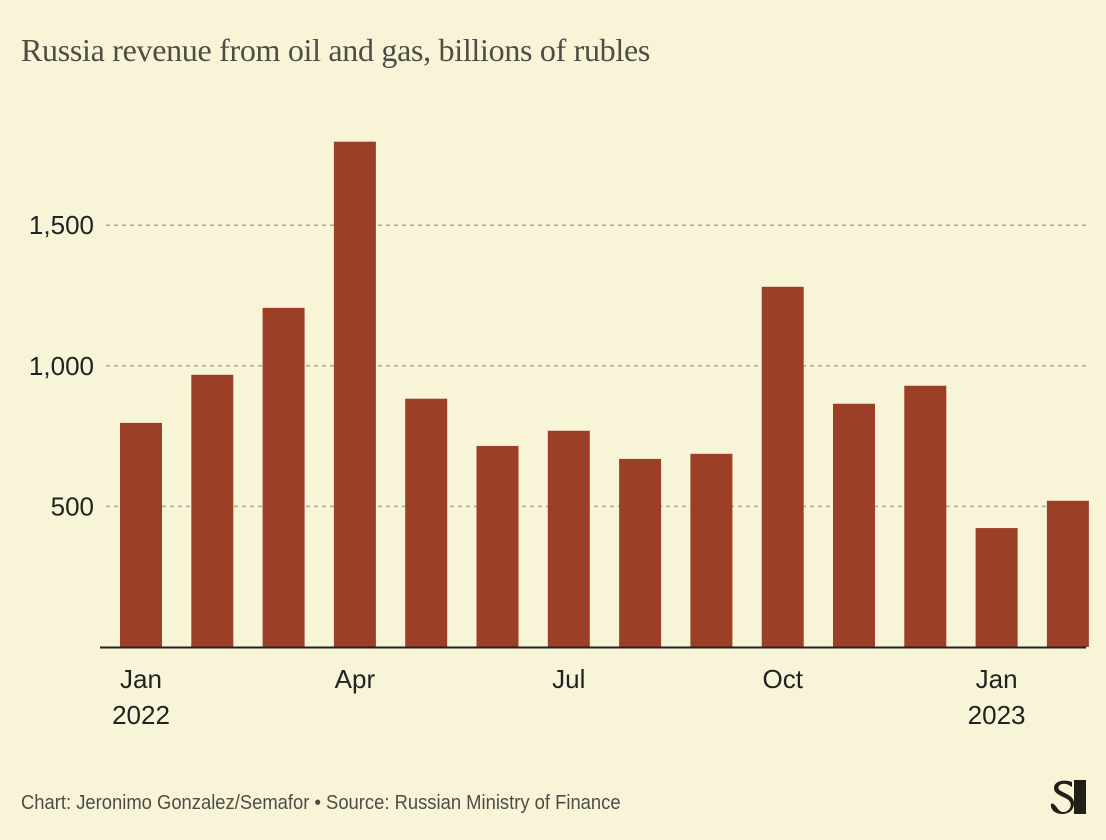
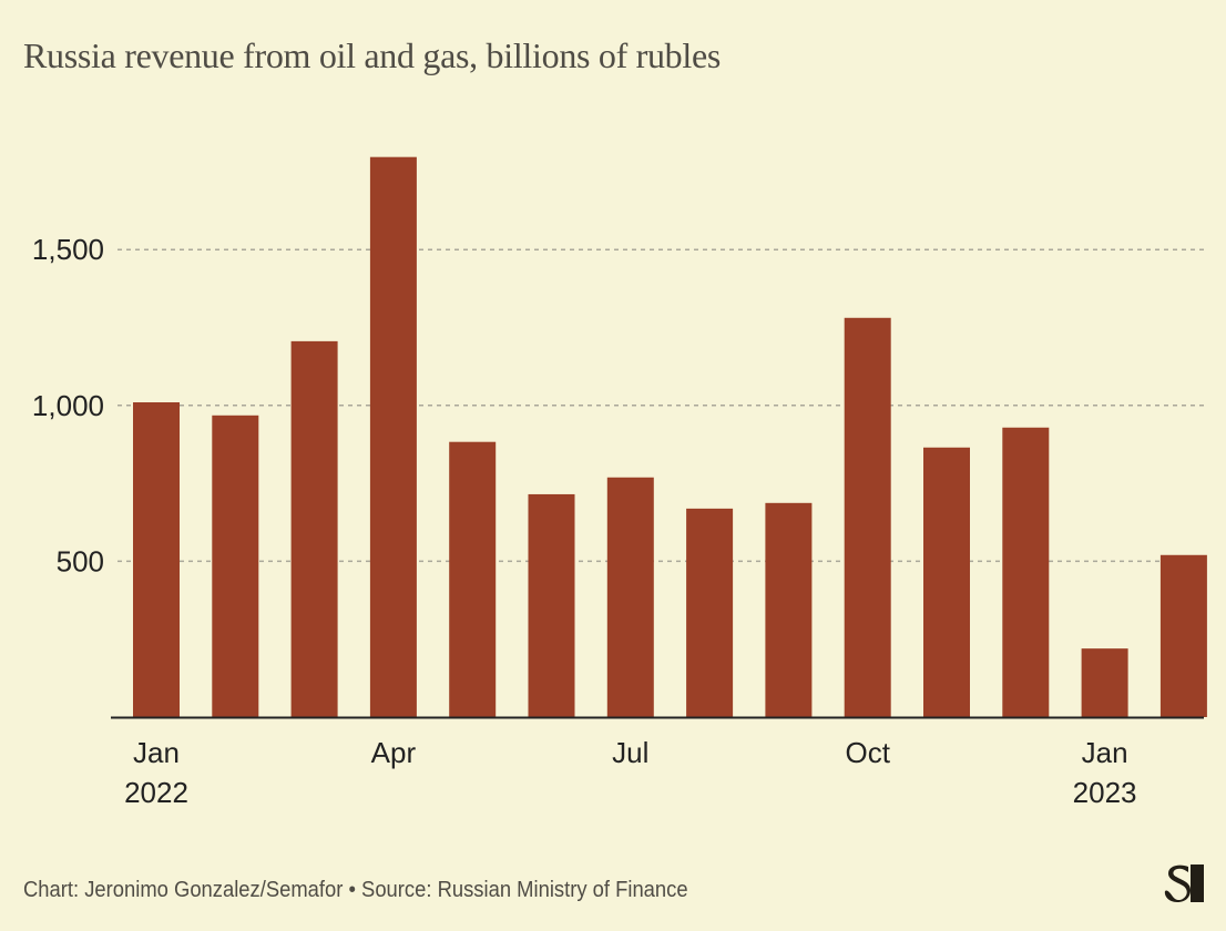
Jan 2022: 800 -> 1010
Jan 2023: 420 -> 220
